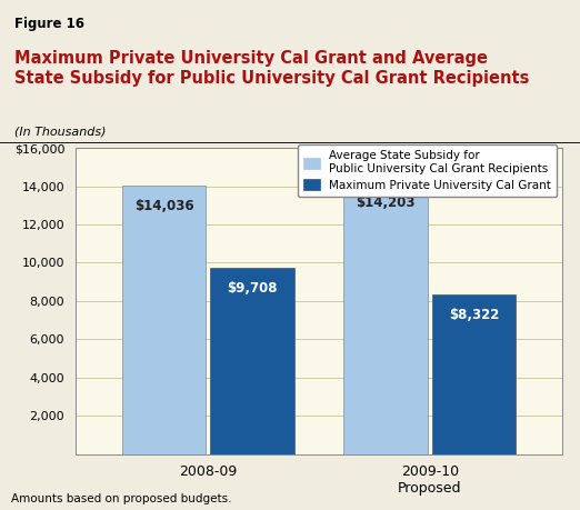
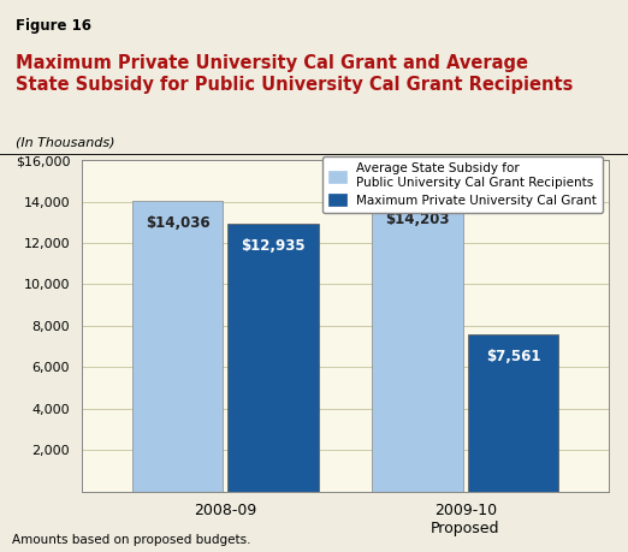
Maximum Private University Cal Grant/2008-09: $9,708 -> $12,935
Maximum Private University Cal Grant/2009-10 Proposed: $8,322 -> $7,561
